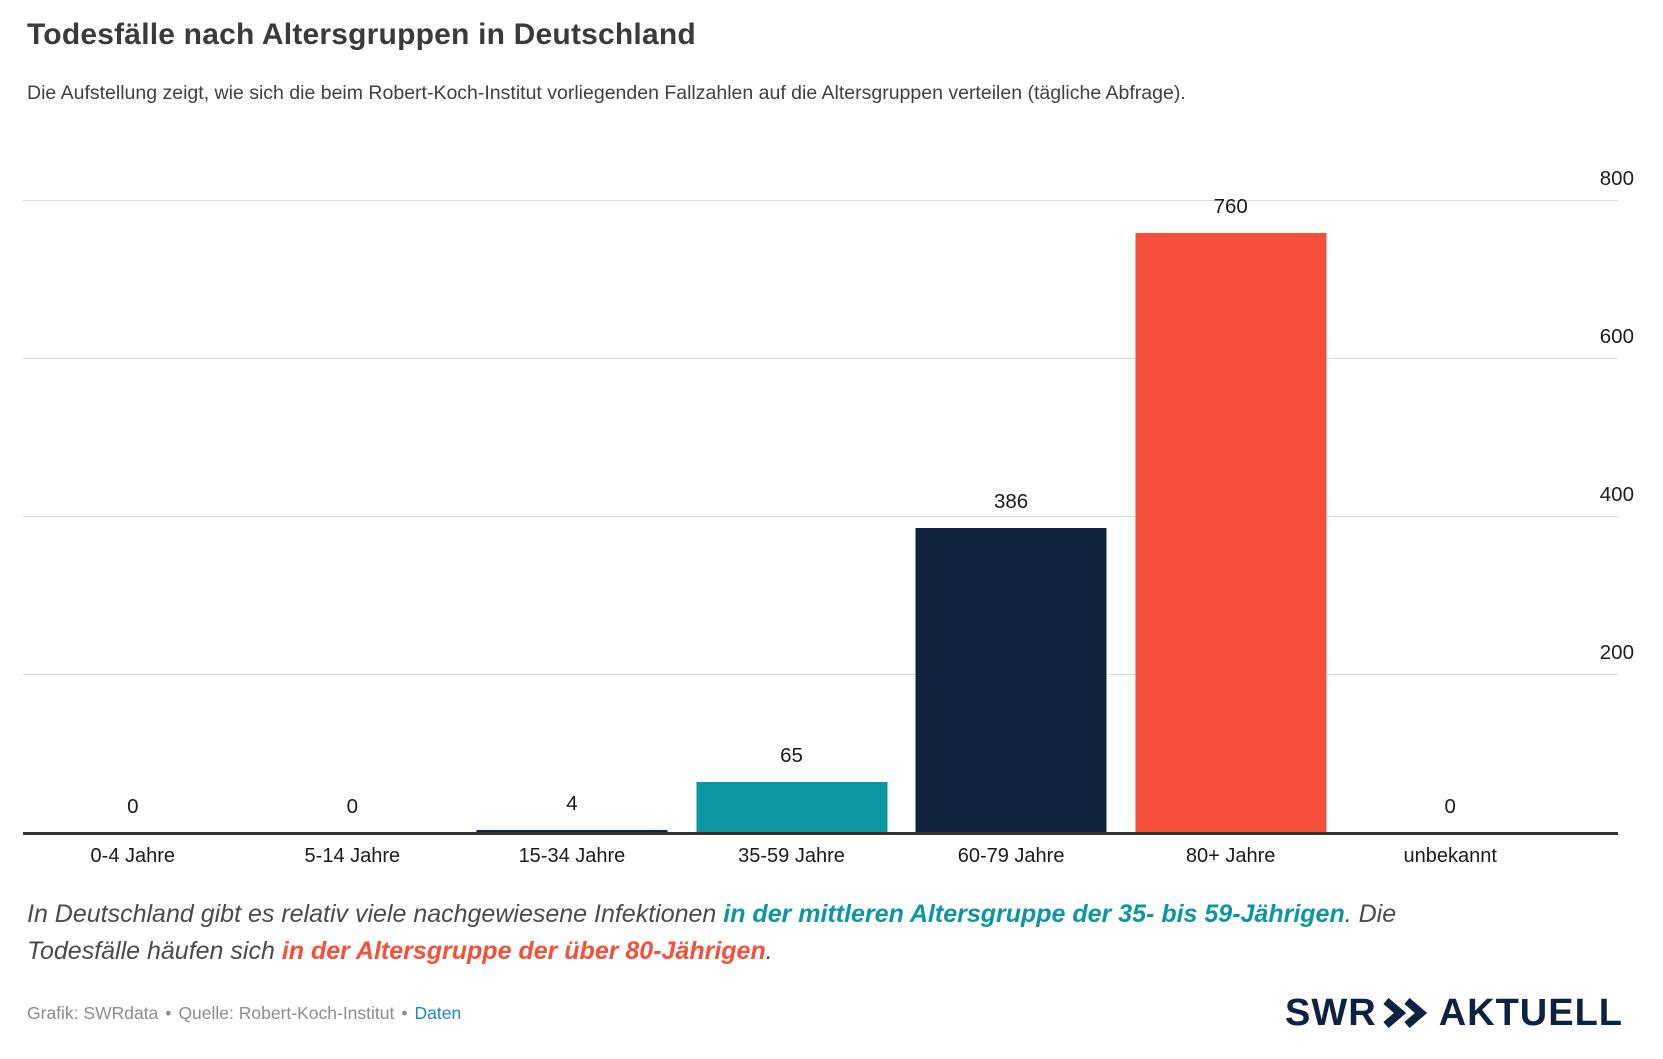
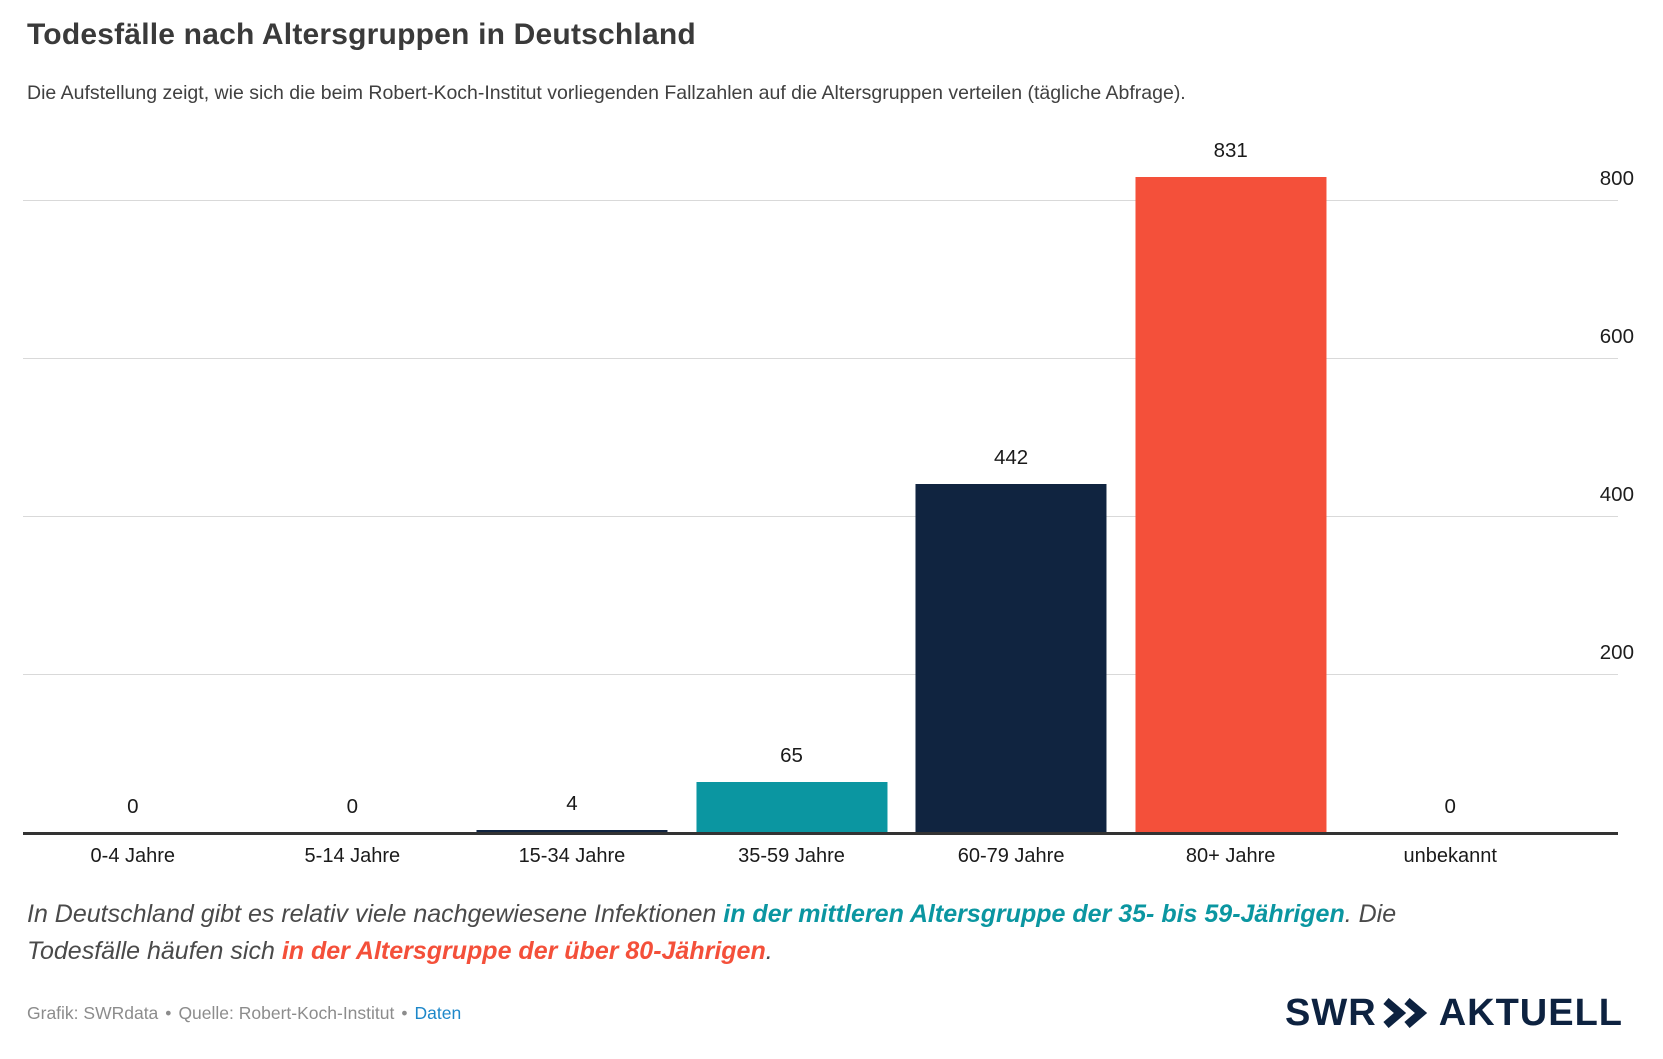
60-79 Jahre: 386 -> 442
80+ Jahre: 760 -> 831
